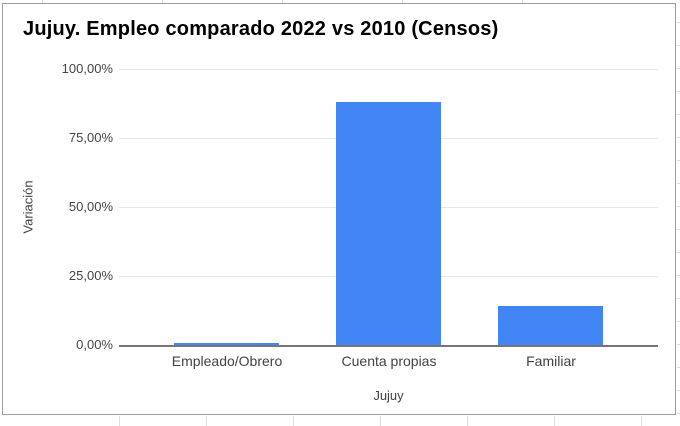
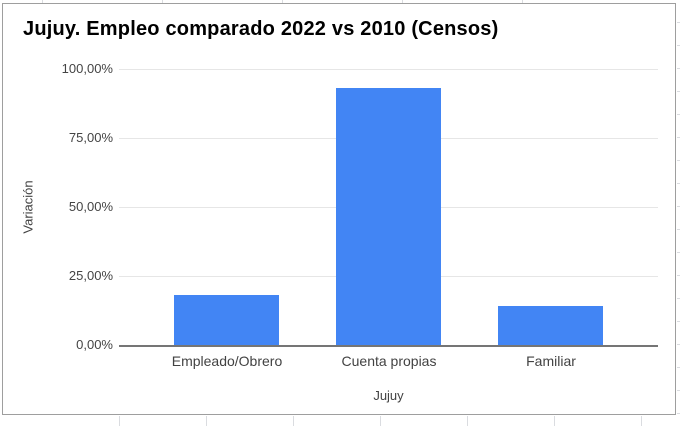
Empleado/Obrero: 1% -> 18%
Cuenta propias: 88% -> 93%
